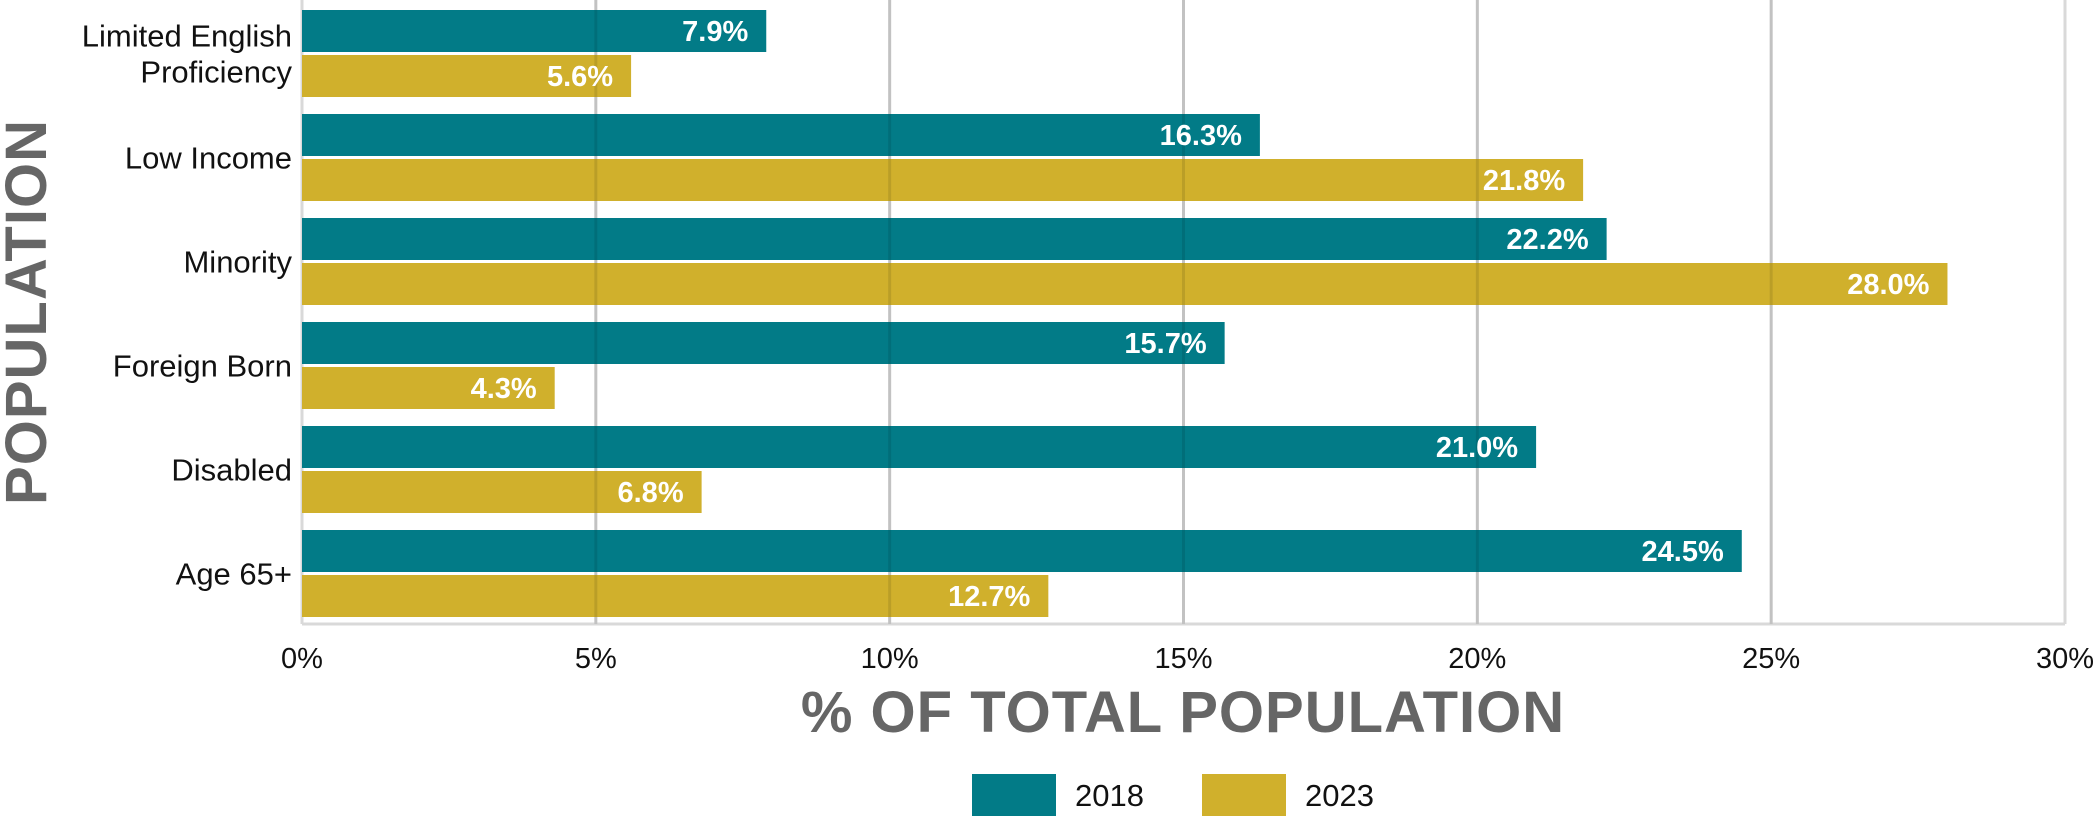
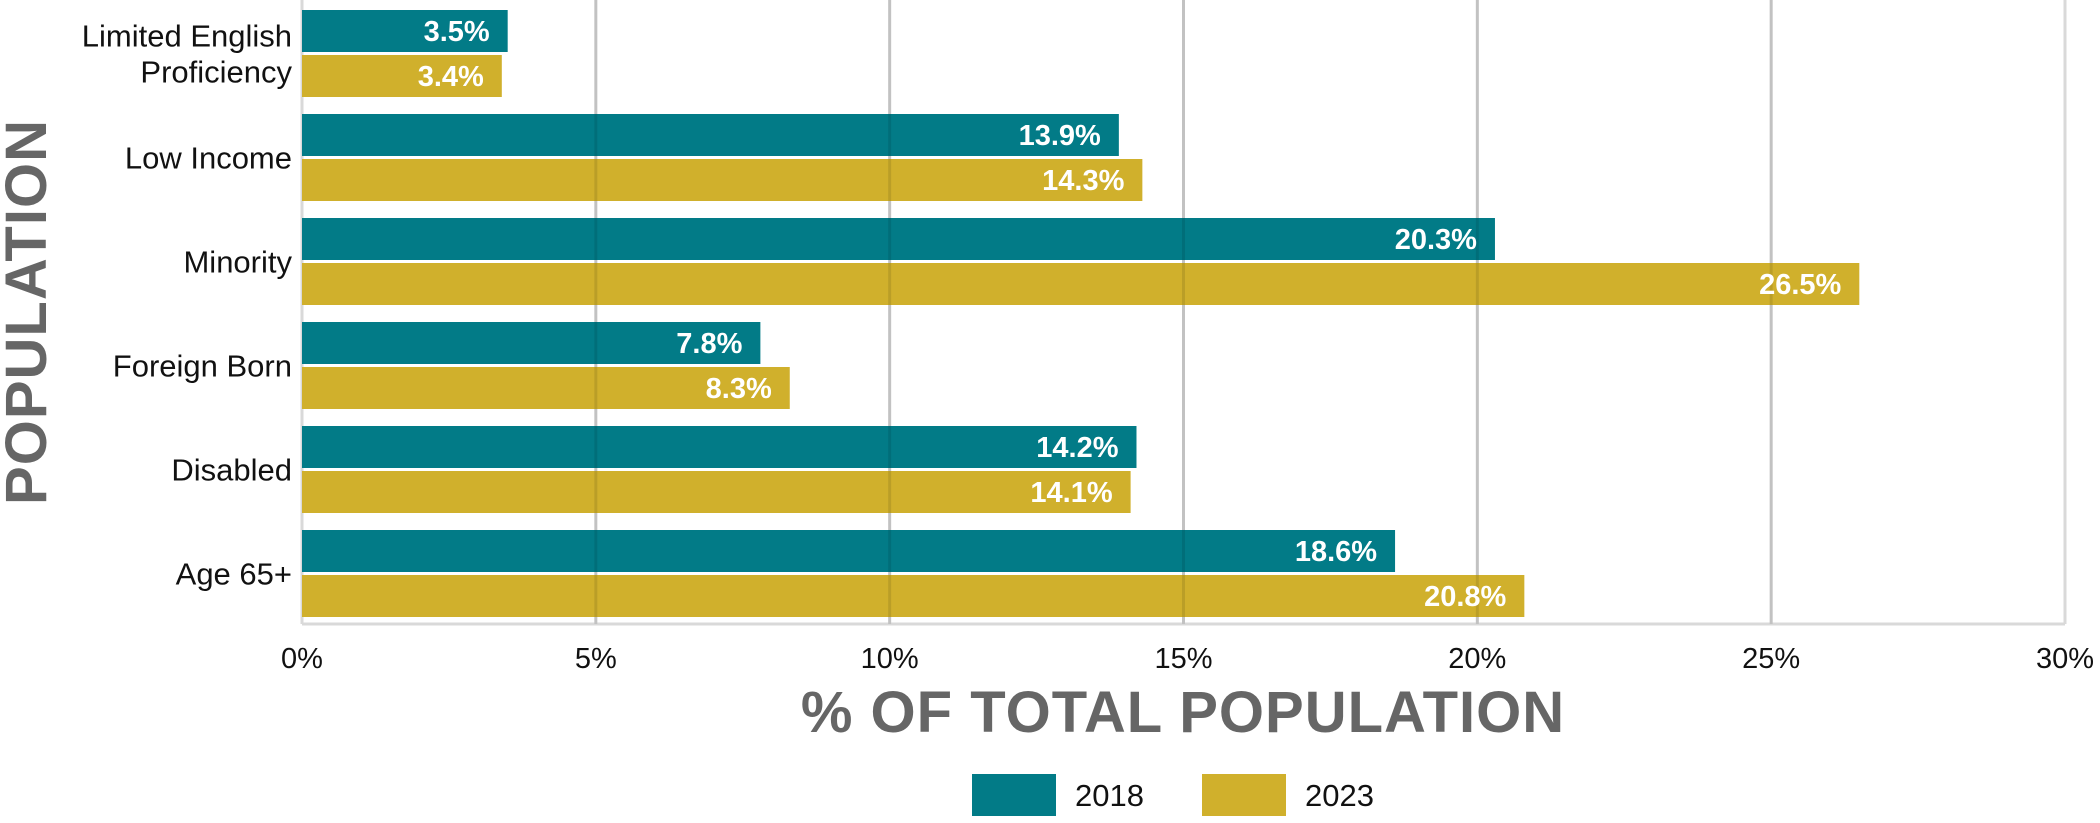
2018/Limited English Proficiency: 7.9% -> 3.5%
2023/Limited English Proficiency: 5.6% -> 3.4%
2018/Low Income: 16.3% -> 13.9%
2023/Low Income: 21.8% -> 14.3%
2018/Minority: 22.2% -> 20.3%
2023/Minority: 28.0% -> 26.5%
2018/Foreign Born: 15.7% -> 7.8%
2023/Foreign Born: 4.3% -> 8.3%
2018/Disabled: 21.0% -> 14.2%
2023/Disabled: 6.8% -> 14.1%
2018/Age 65+: 24.5% -> 18.6%
2023/Age 65+: 12.7% -> 20.8%
